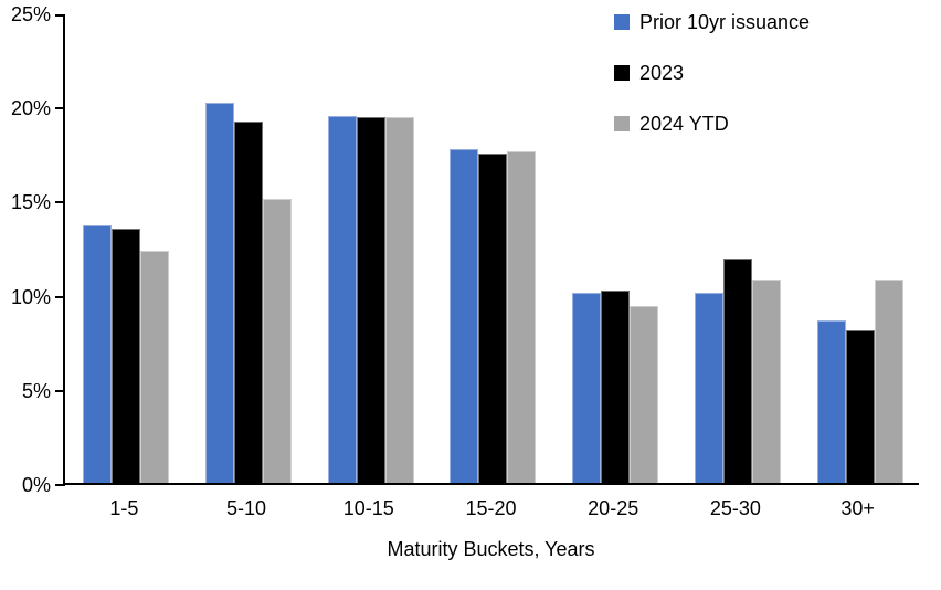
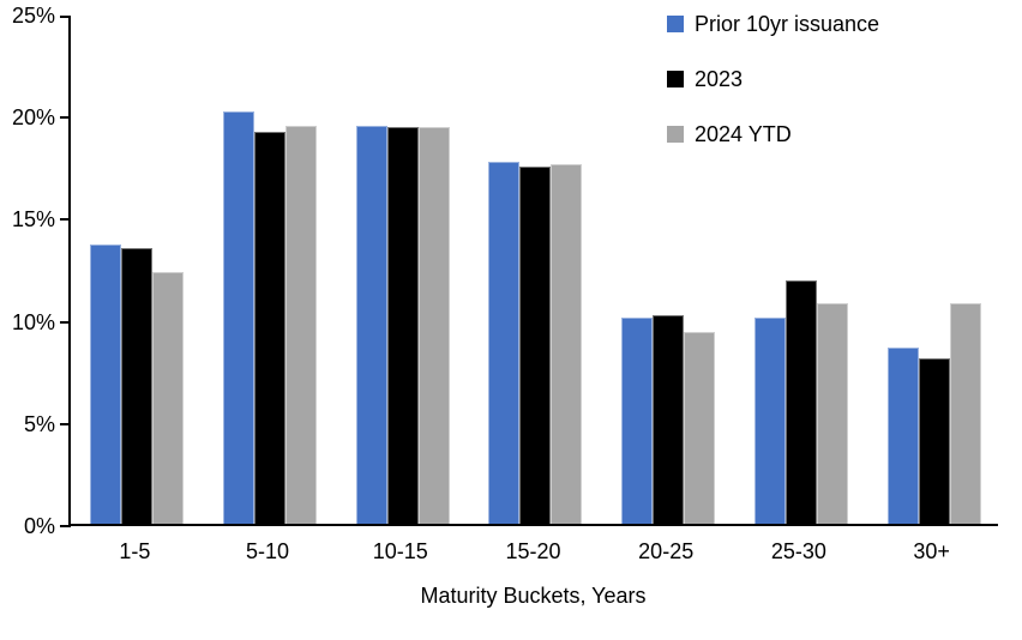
2024 YTD/5-10: 15.1% -> 19.5%
